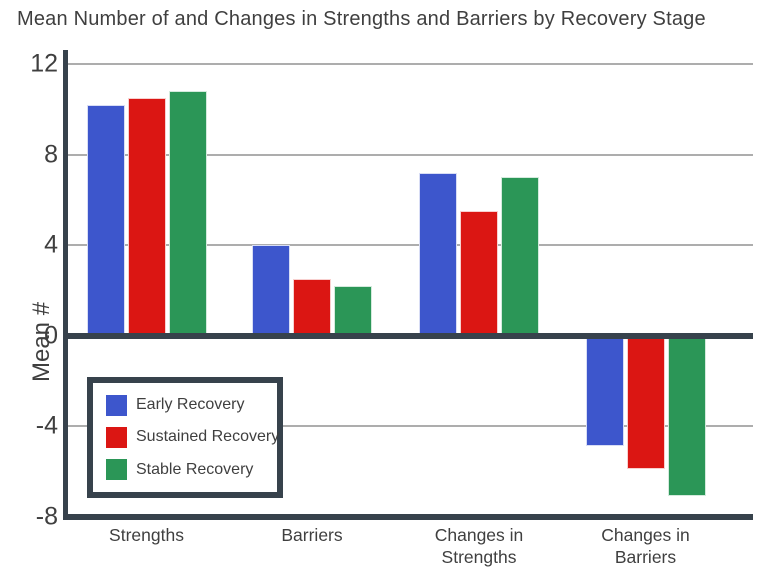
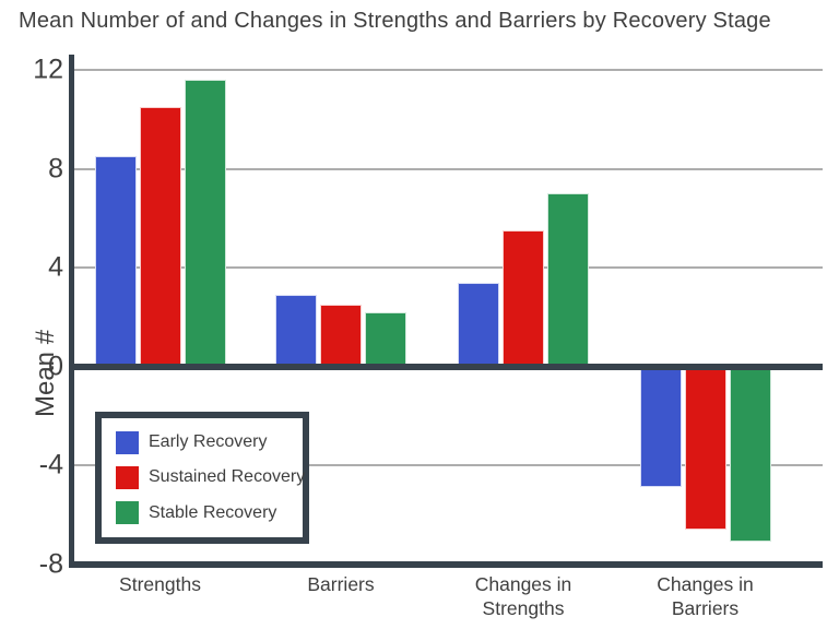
Early Recovery/Strengths: 10.2 -> 8.5
Stable Recovery/Strengths: 10.8 -> 11.6
Early Recovery/Barriers: 4.0 -> 2.9
Early Recovery/Changes in Strengths: 7.2 -> 3.4
Sustained Recovery/Changes in Barriers: -5.9 -> -6.6
